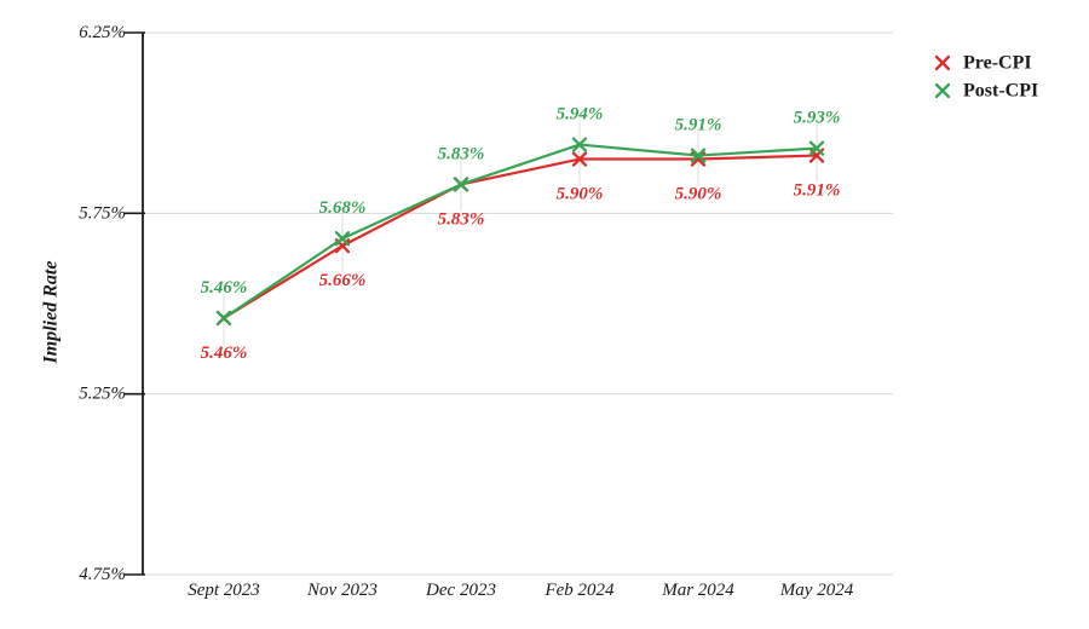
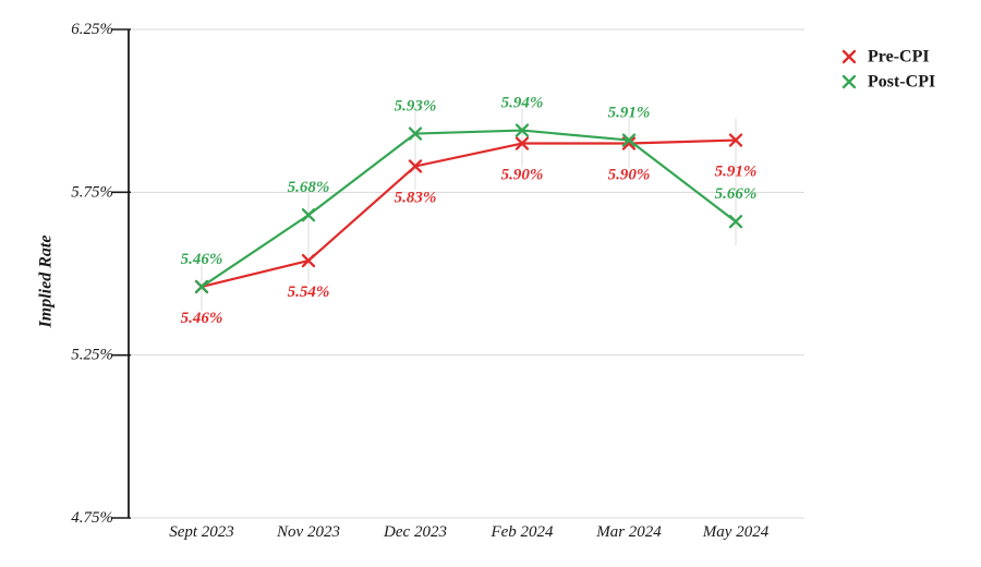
Pre-CPI/Nov 2023: 5.66% -> 5.54%
Post-CPI/Dec 2023: 5.83% -> 5.93%
Post-CPI/May 2024: 5.93% -> 5.66%
